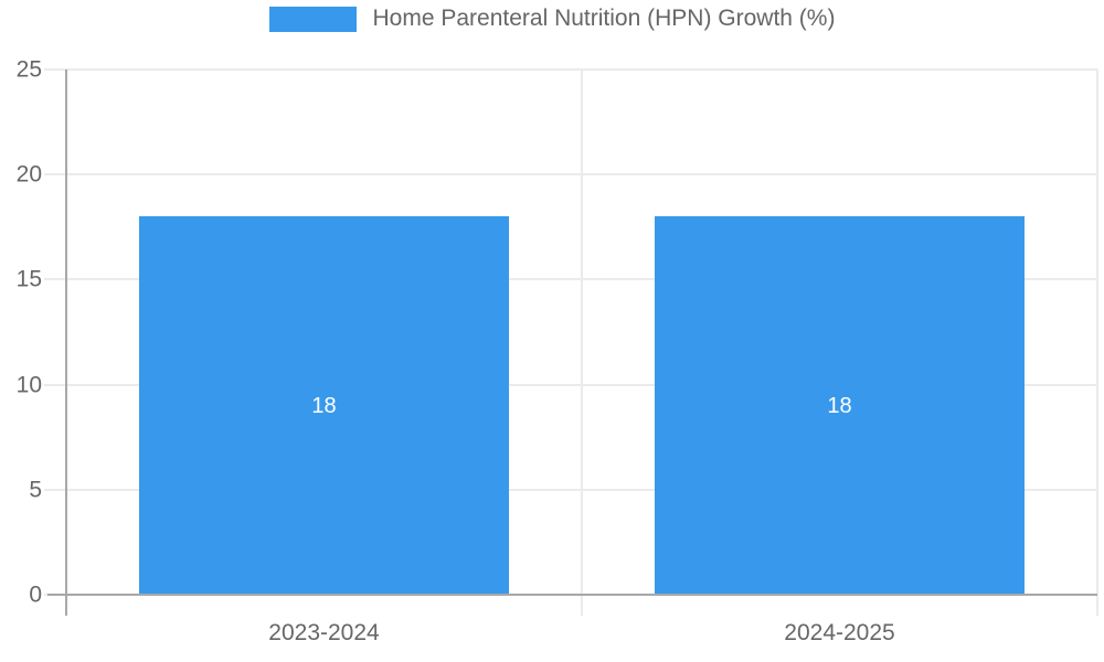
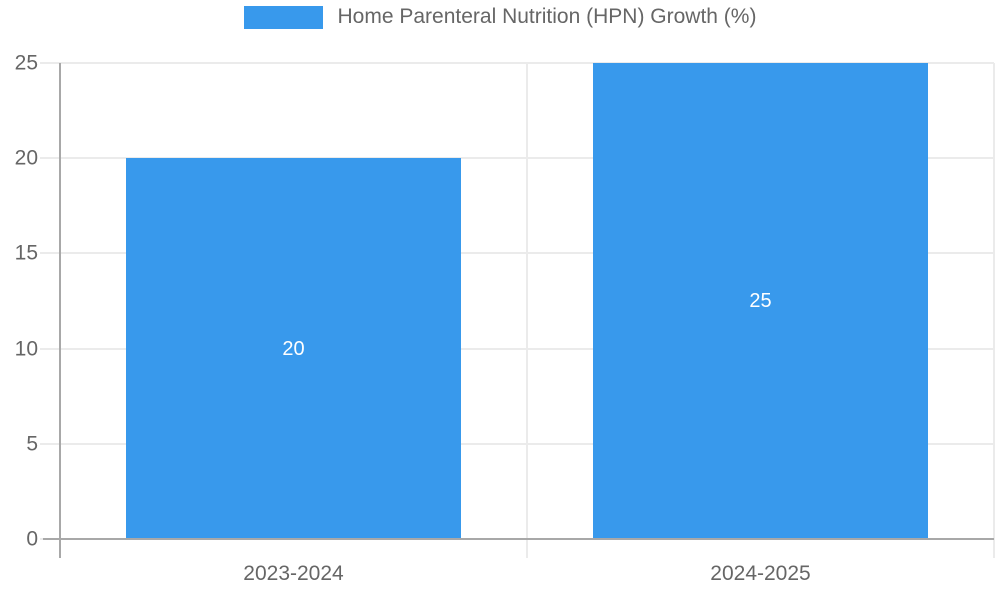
2023-2024: 18 -> 20
2024-2025: 18 -> 25
